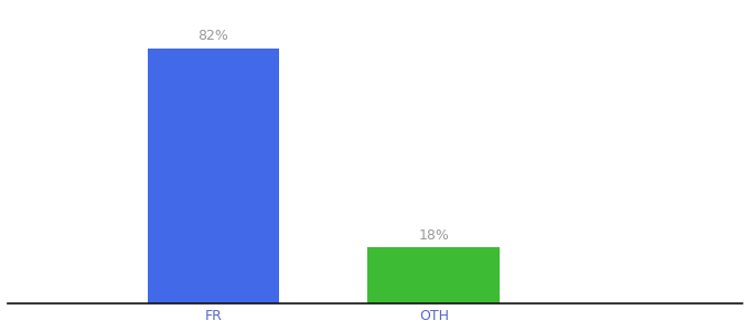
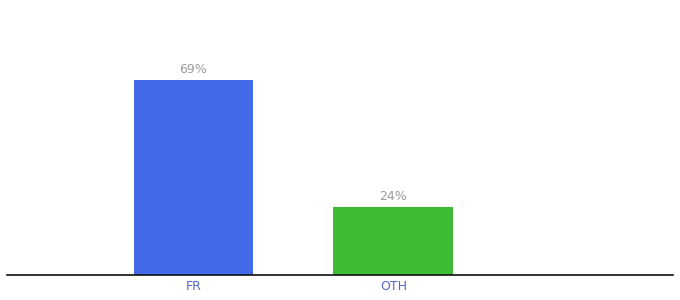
FR: 82% -> 69%
OTH: 18% -> 24%
